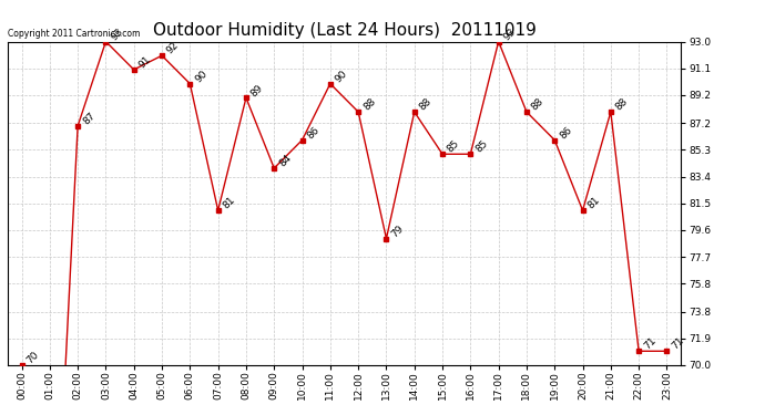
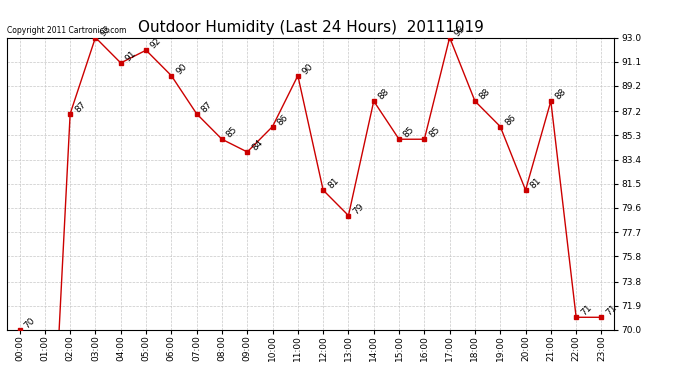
07:00: 81 -> 87
08:00: 89 -> 85
12:00: 88 -> 81
